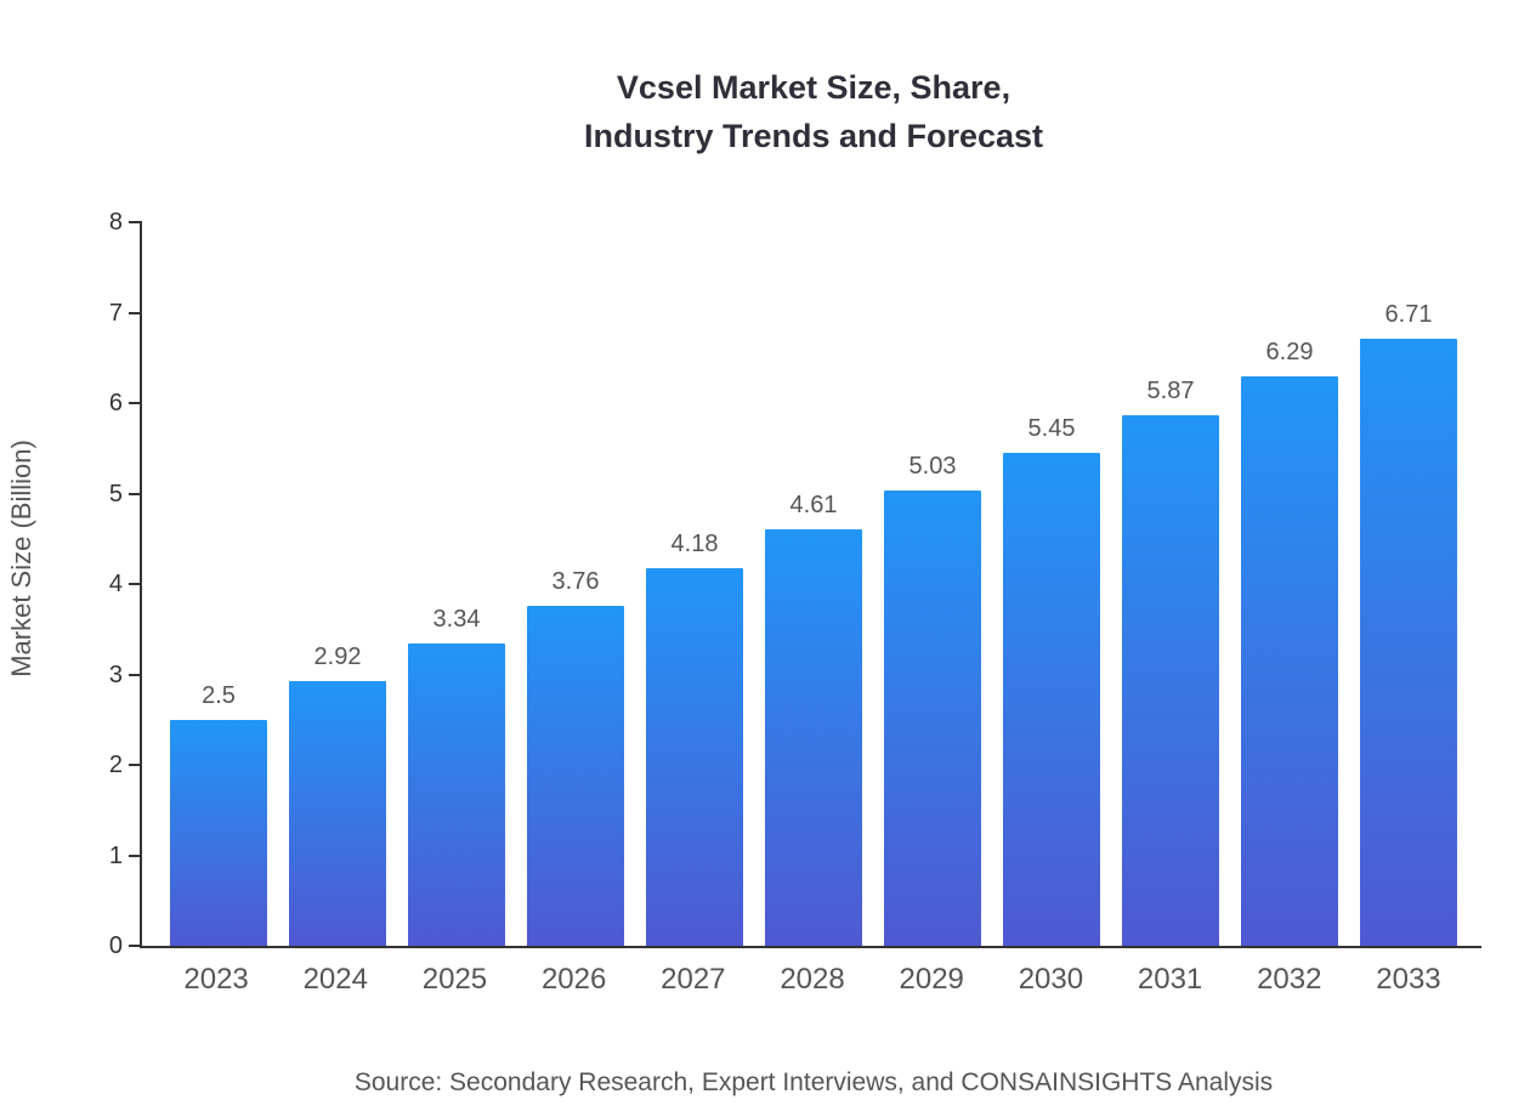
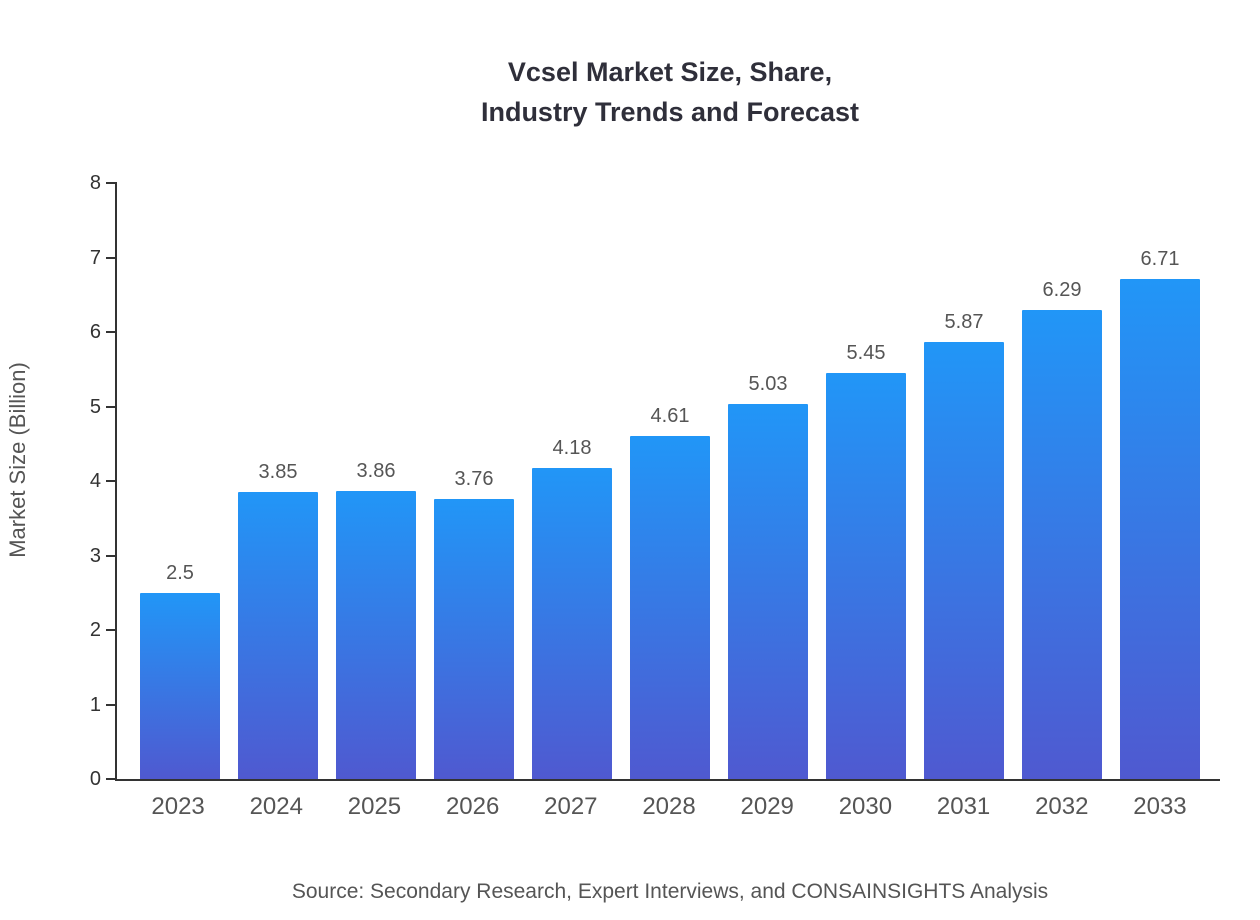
2024: 2.92 -> 3.85
2025: 3.34 -> 3.86
